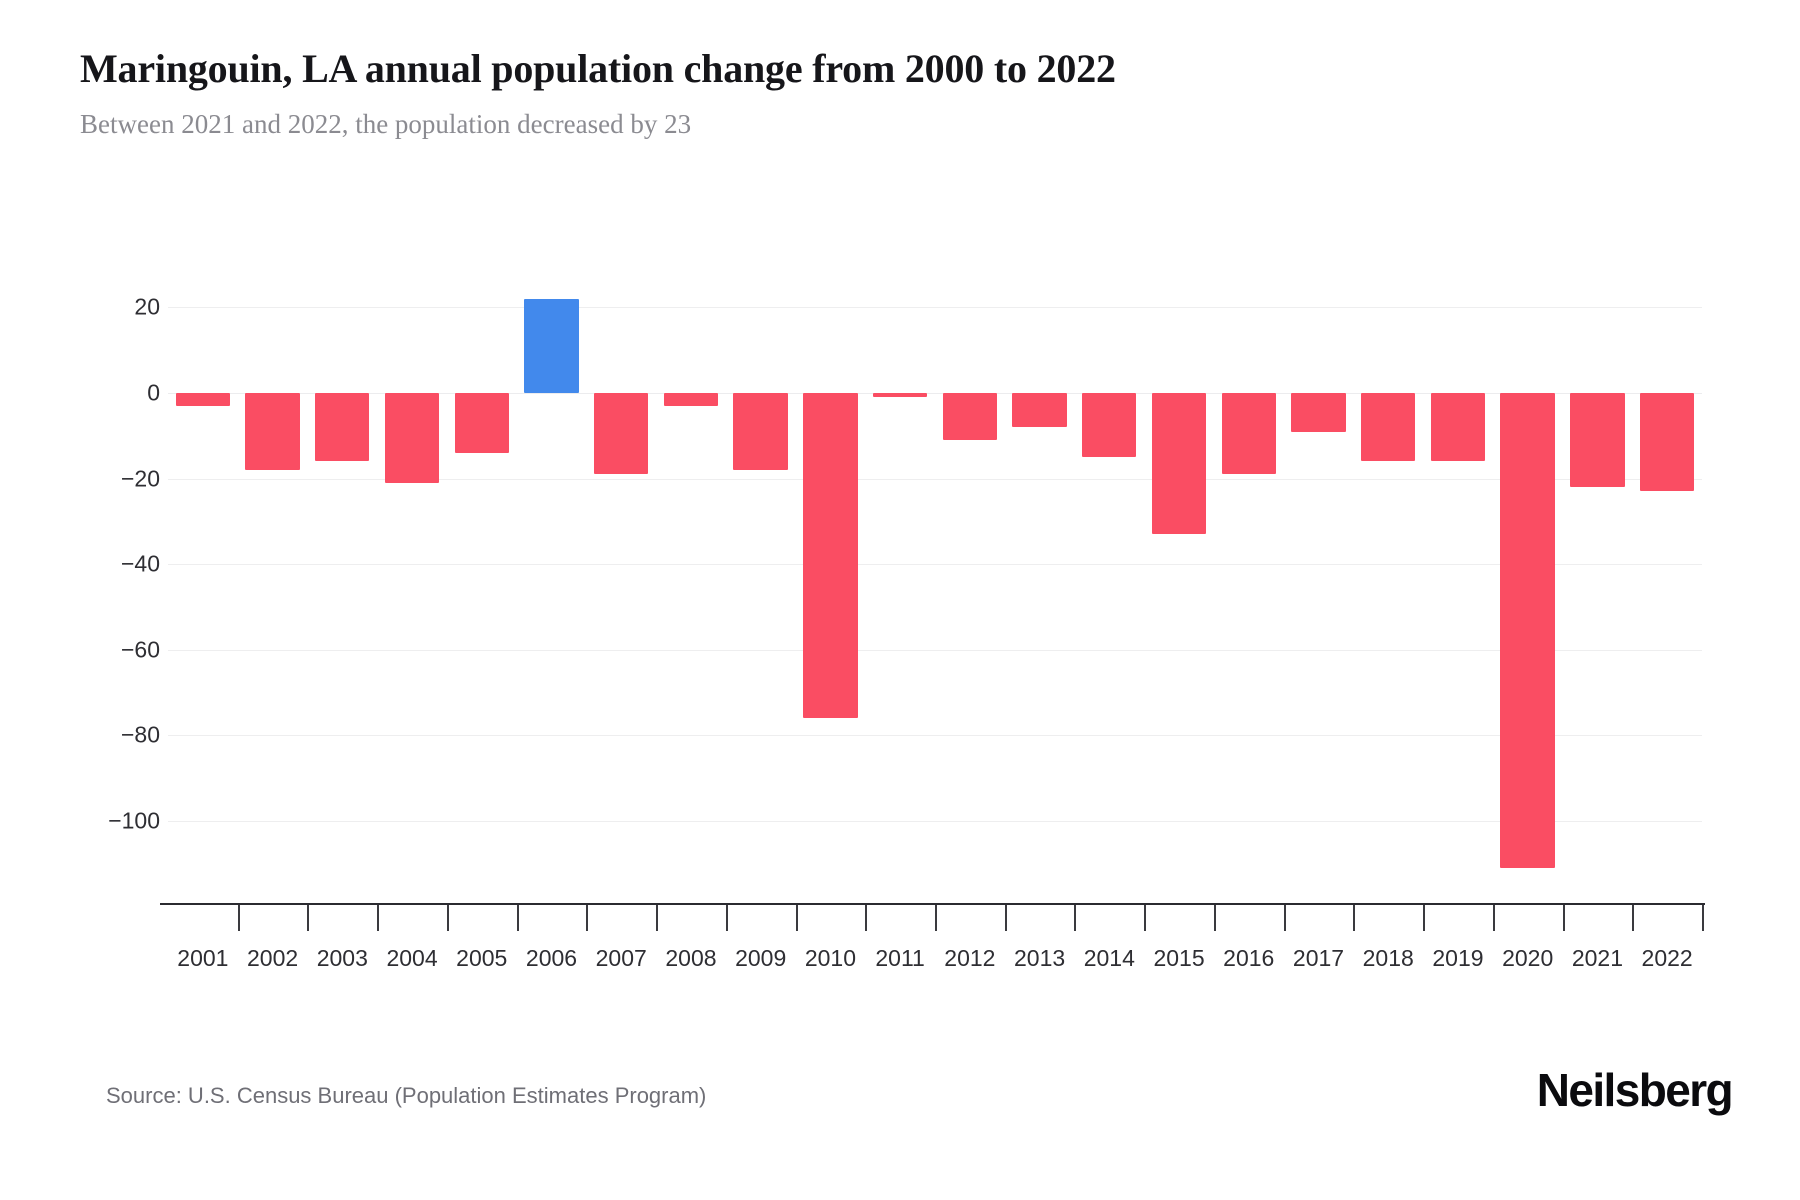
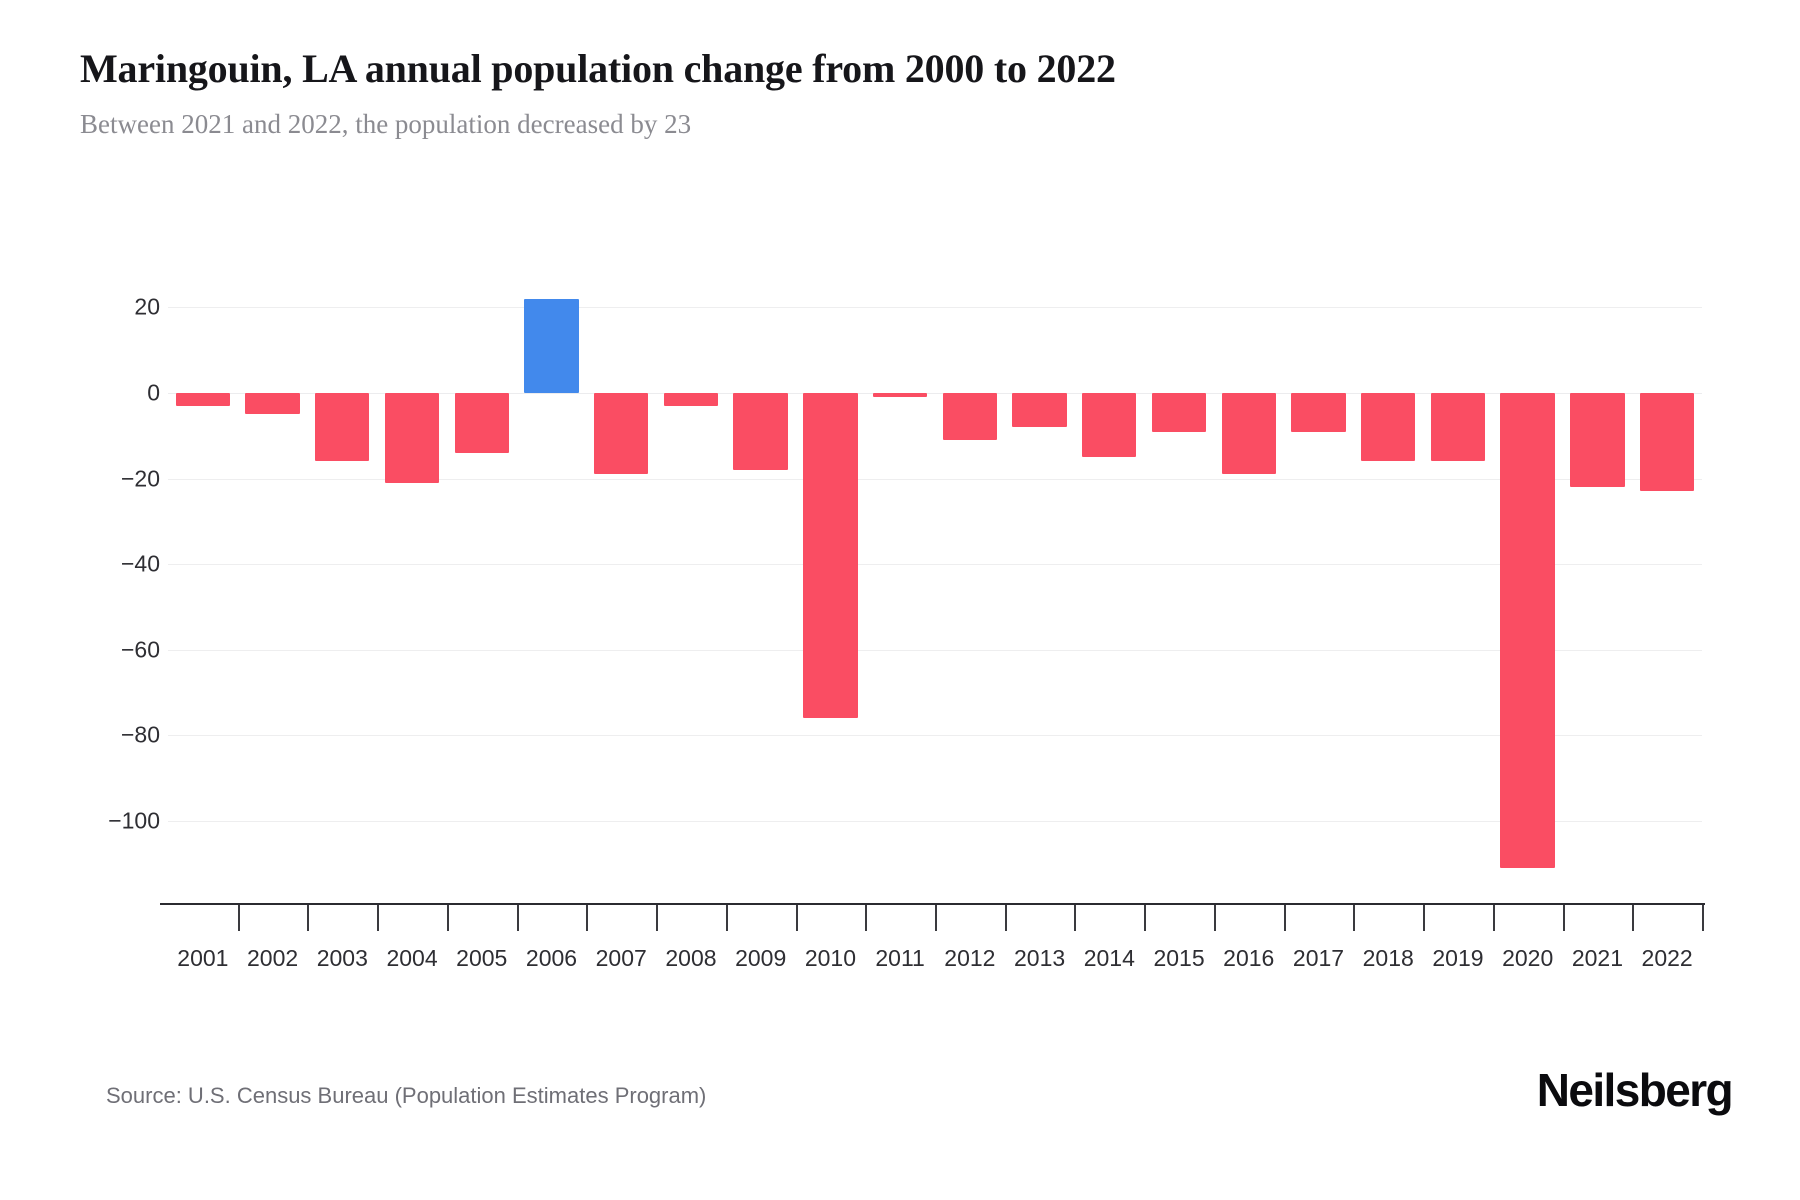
2002: -18 -> -5
2015: -33 -> -9
